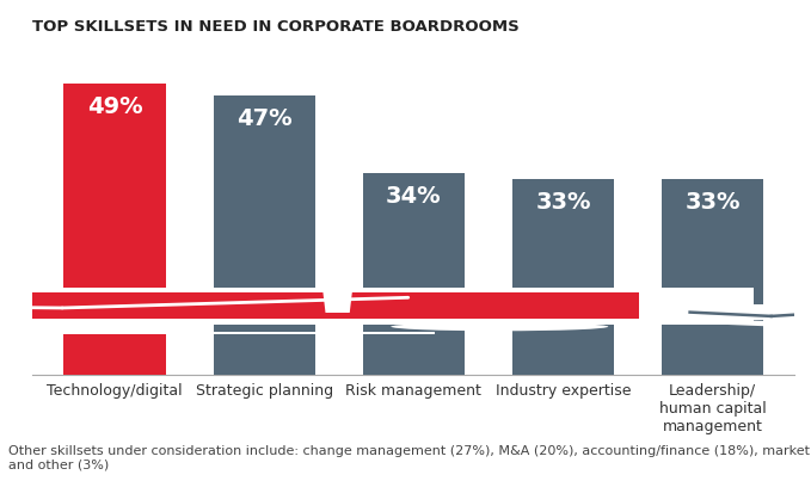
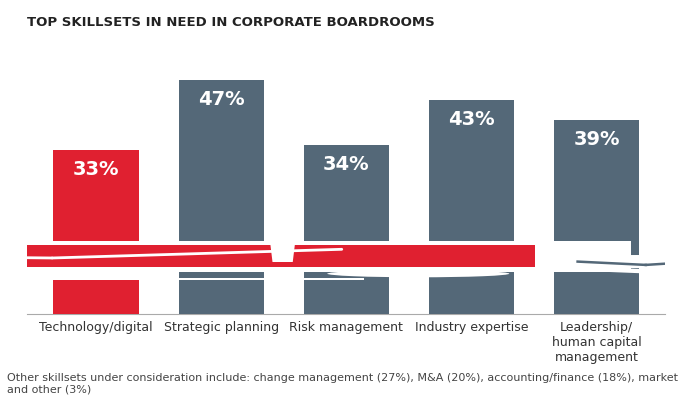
Technology/digital: 49% -> 33%
Industry expertise: 33% -> 43%
Leadership/ human capital management: 33% -> 39%
